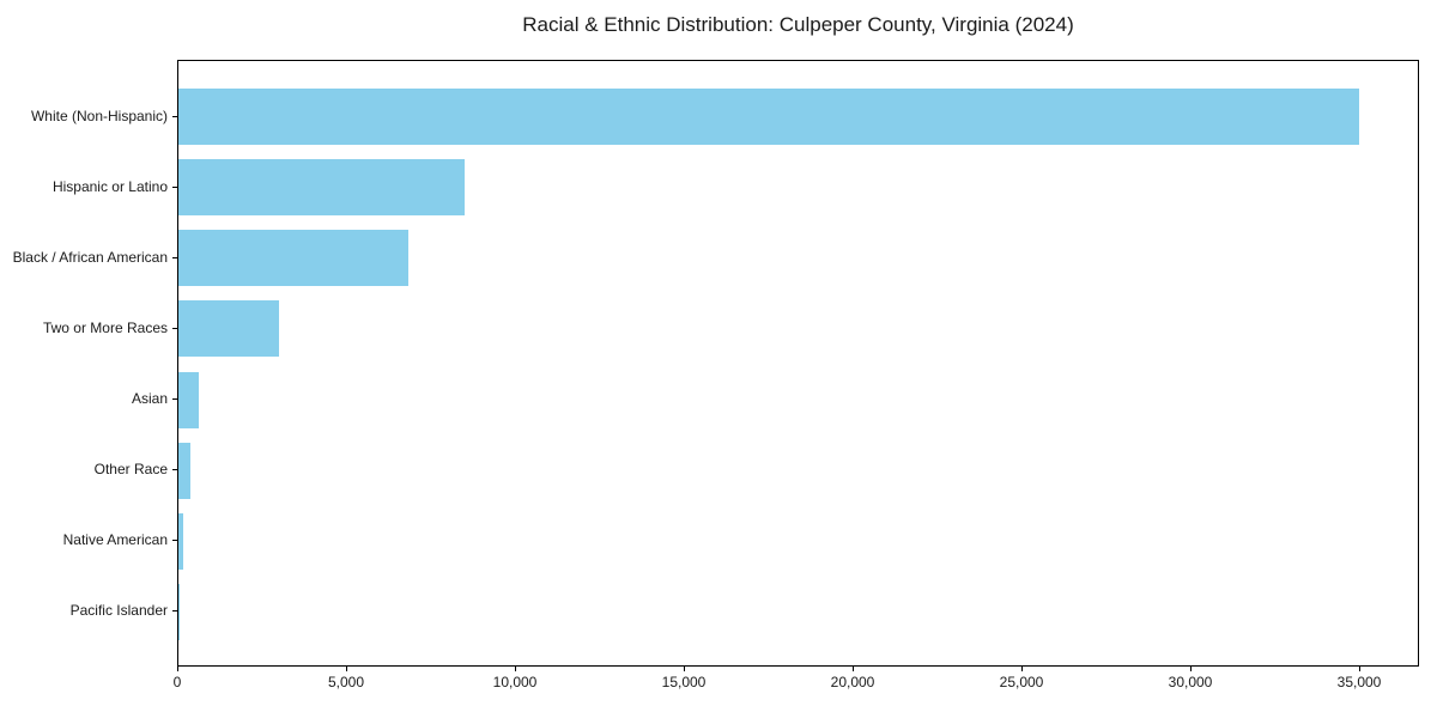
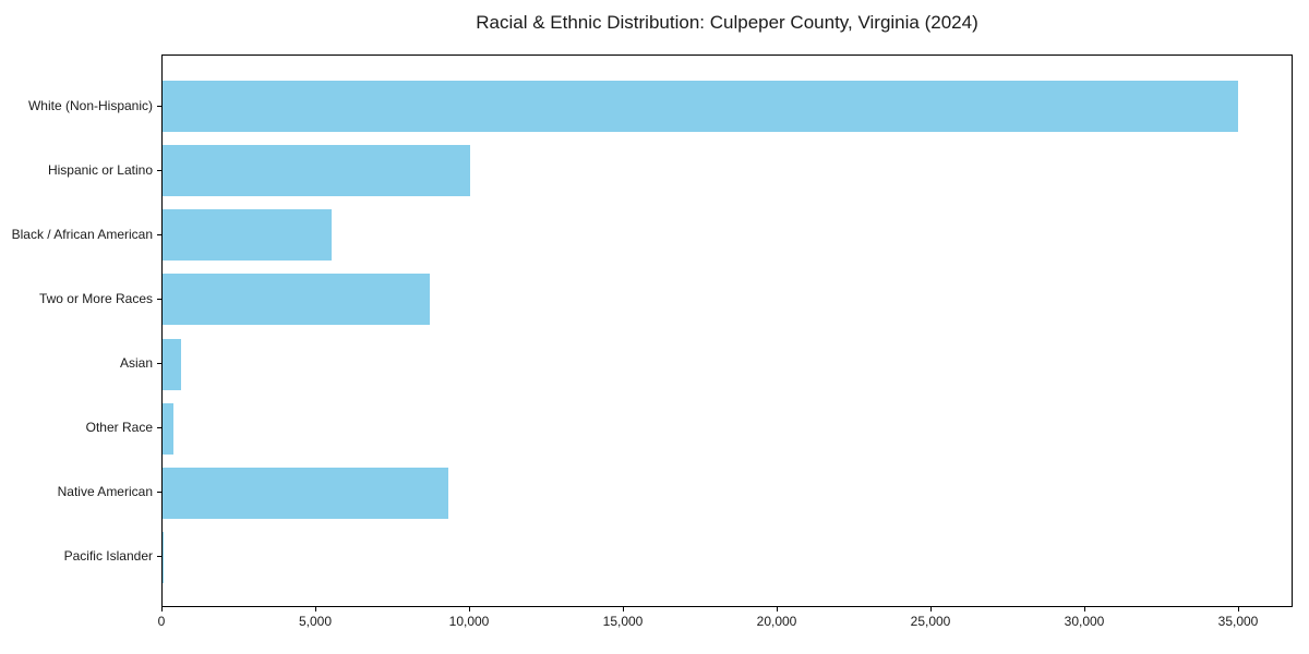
Hispanic or Latino: 8500 -> 10000
Black / African American: 6800 -> 5500
Two or More Races: 3000 -> 8700
Native American: 200 -> 9300
